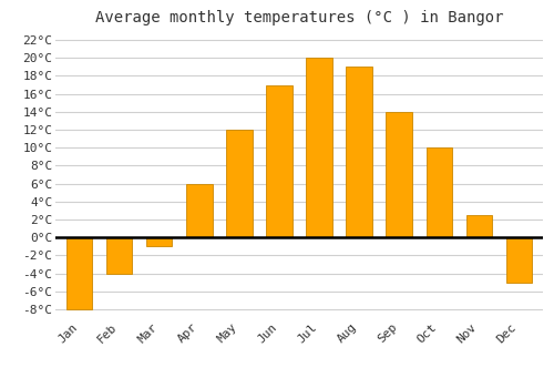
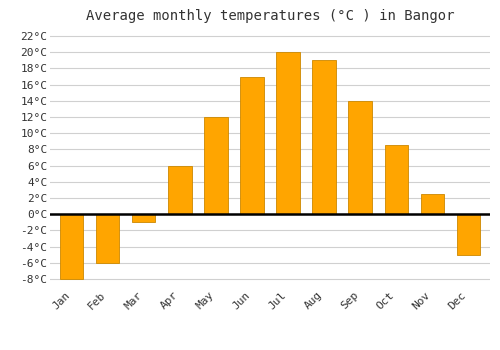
Feb: -4.0°C -> -6.0°C
Oct: 10.0°C -> 8.5°C
